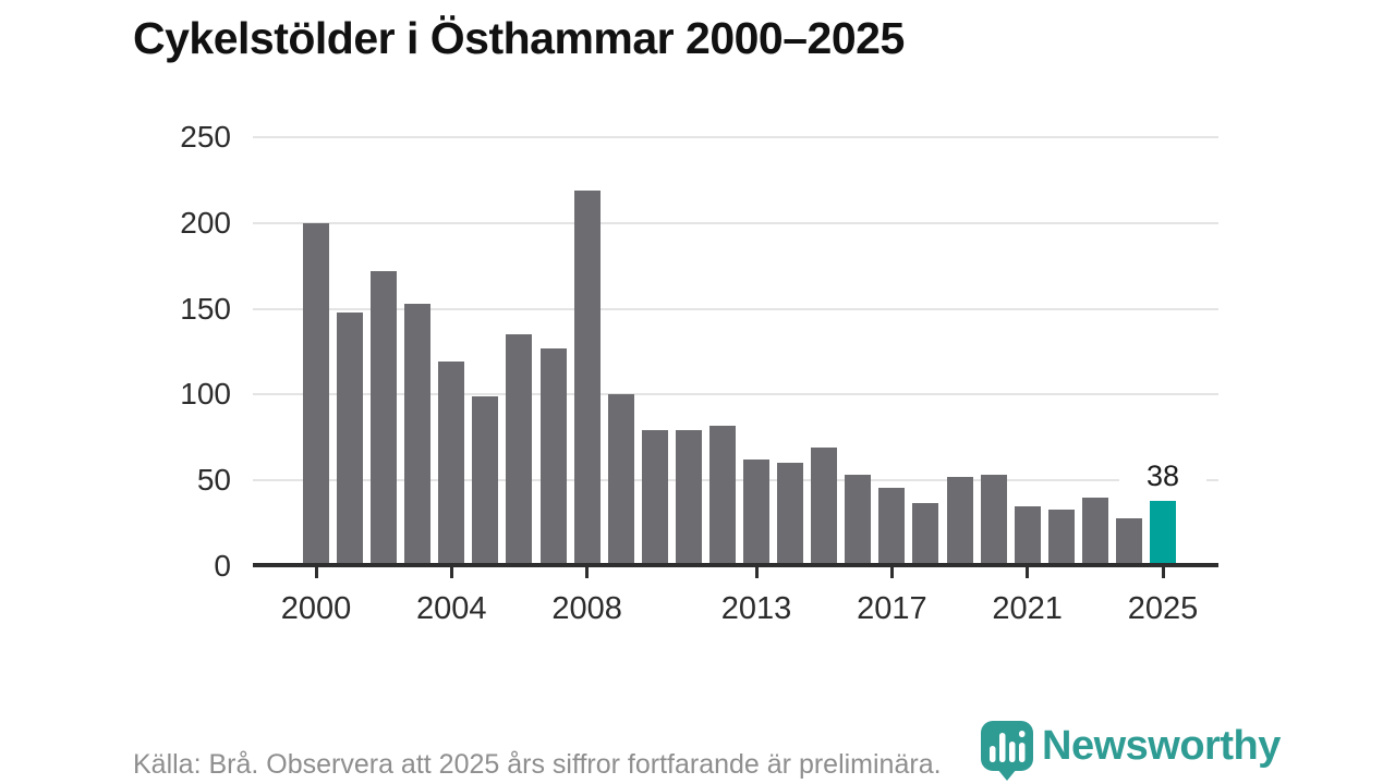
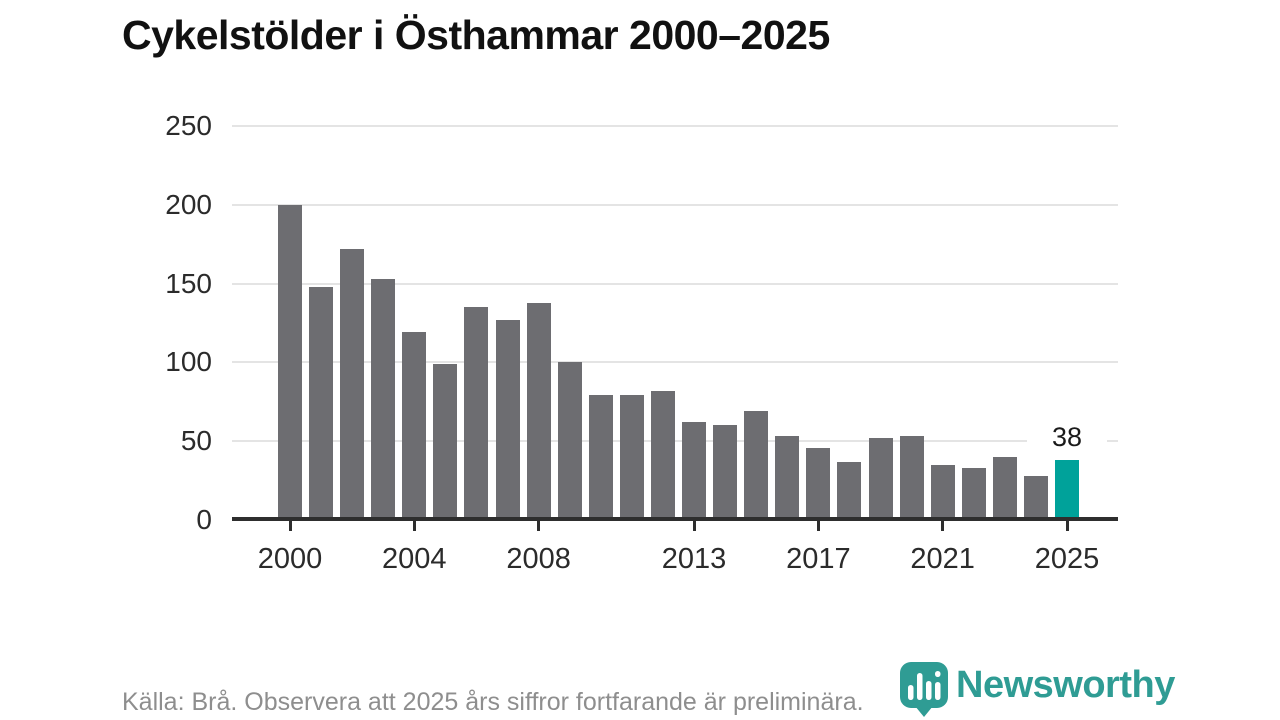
2008: 219 -> 138
